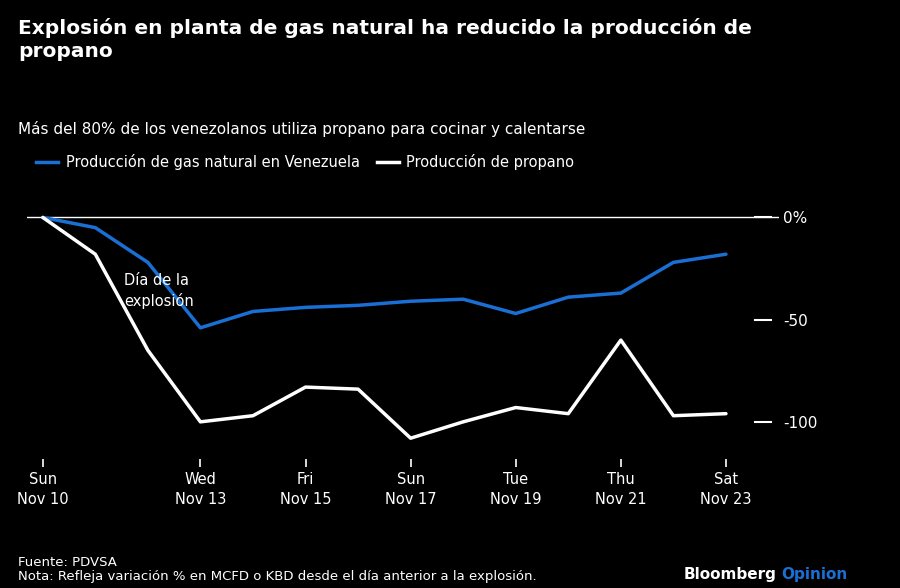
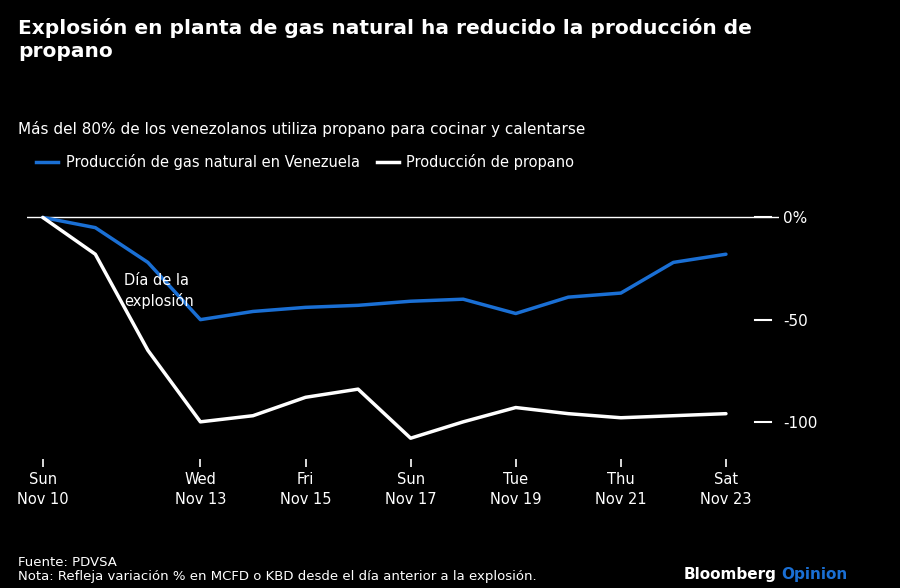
Producción de gas natural en Venezuela/Wed Nov 13: -54 -> -50
Producción de propano/Fri Nov 15: -83 -> -88
Producción de propano/Thu Nov 21: -60 -> -98
